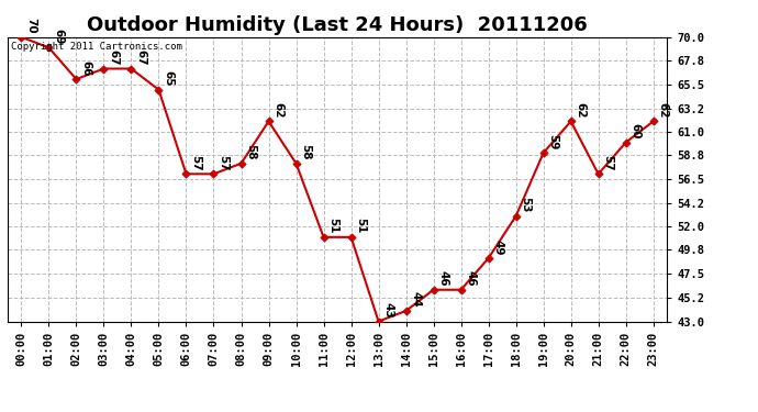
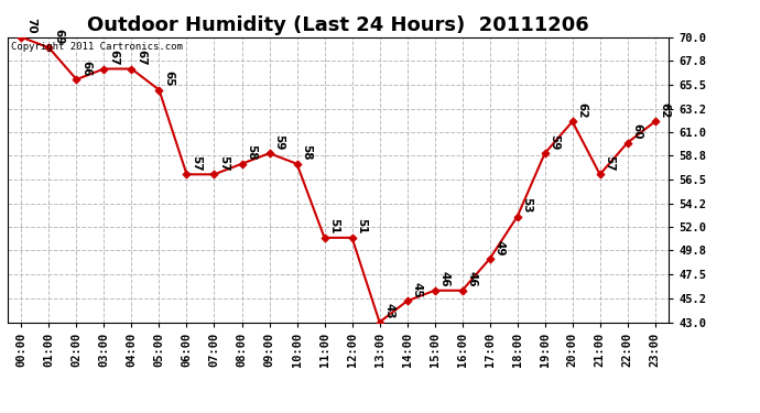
09:00: 62 -> 59
14:00: 44 -> 45
